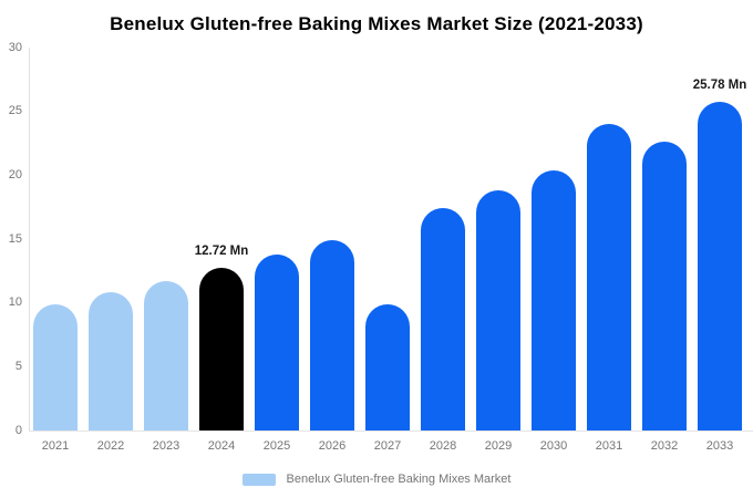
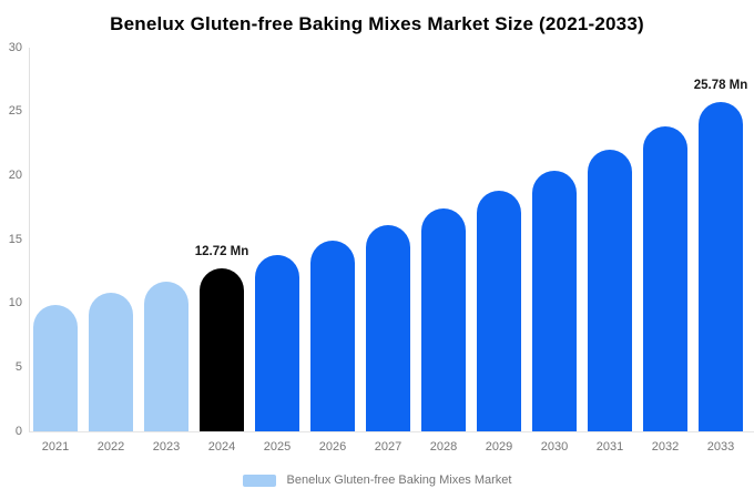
2027: 9.9 -> 16.1
2031: 24.0 -> 22.0
2032: 22.6 -> 23.8
